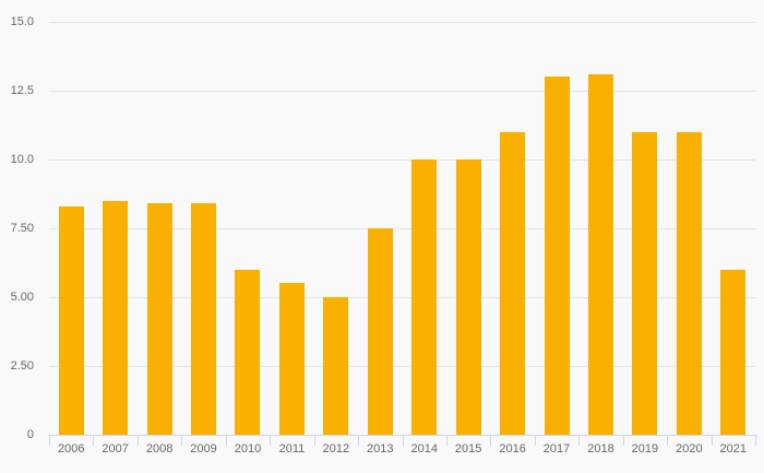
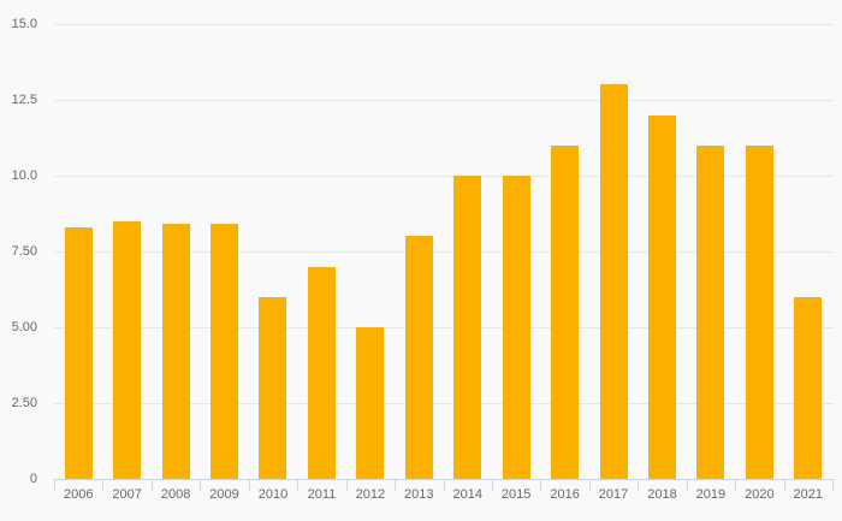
2011: 5.5 -> 7.0
2013: 7.5 -> 8.0
2018: 13.1 -> 12.0
